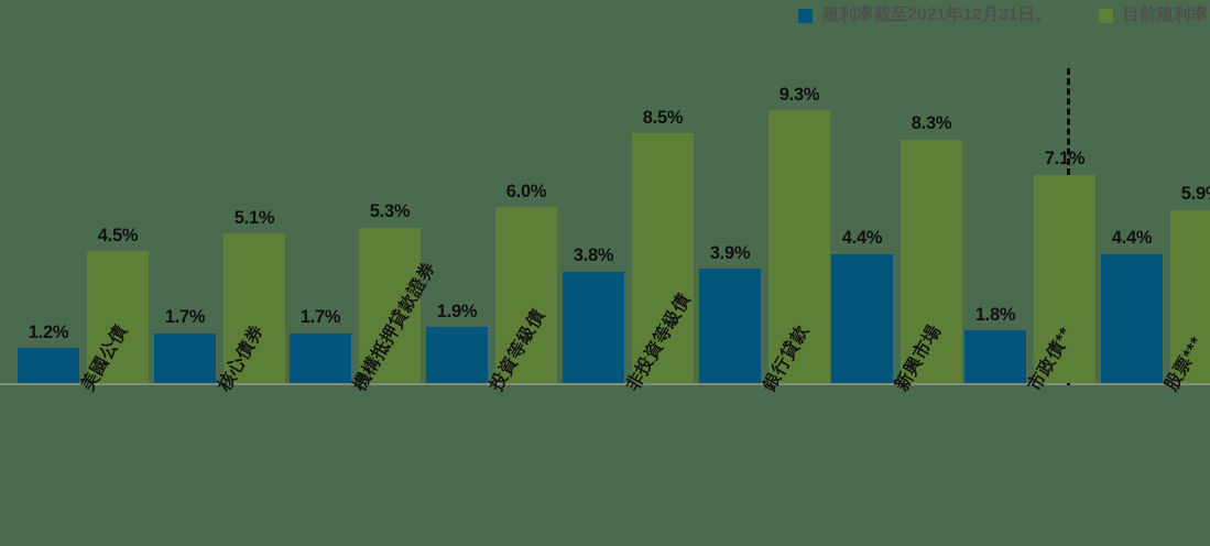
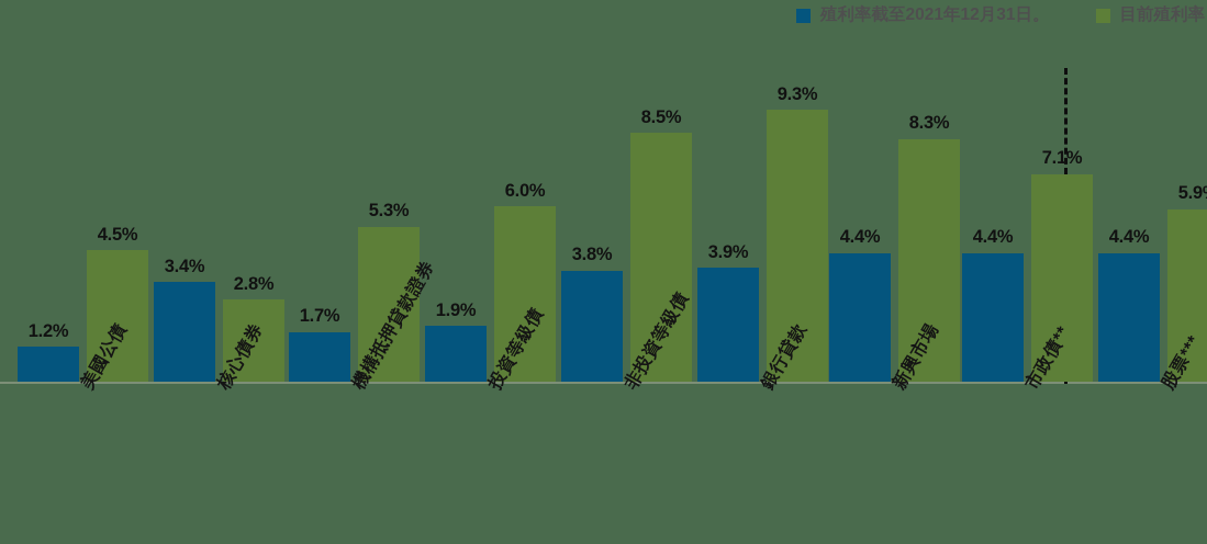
殖利率截至2021年12月31日。/核心債券: 1.7% -> 3.4%
目前殖利率/核心債券: 5.1% -> 2.8%
殖利率截至2021年12月31日。/市政債**: 1.8% -> 4.4%
